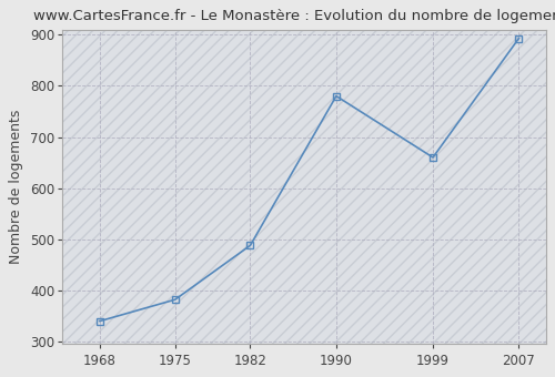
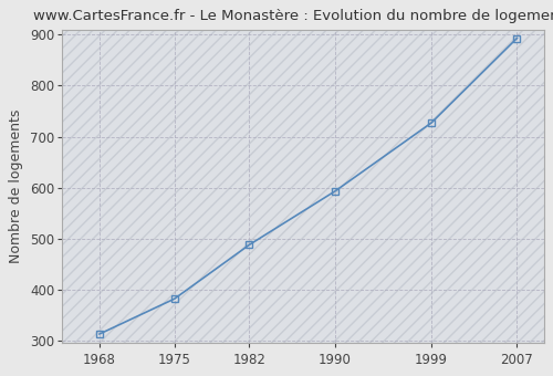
1968: 340 -> 313
1990: 780 -> 593
1999: 660 -> 727
